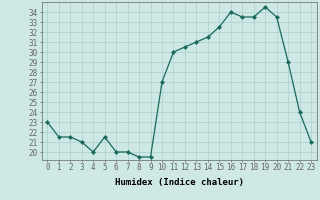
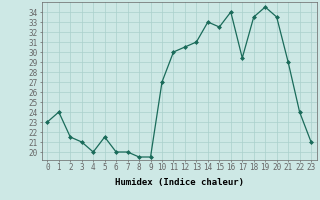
1: 21.5 -> 24.0
14: 31.5 -> 33.0
17: 33.5 -> 29.4
